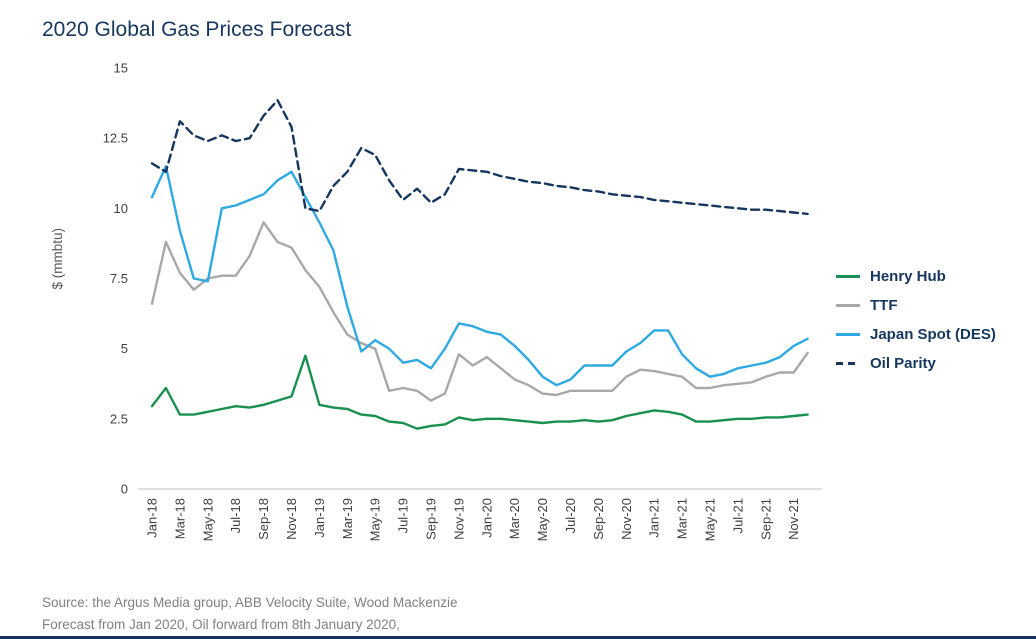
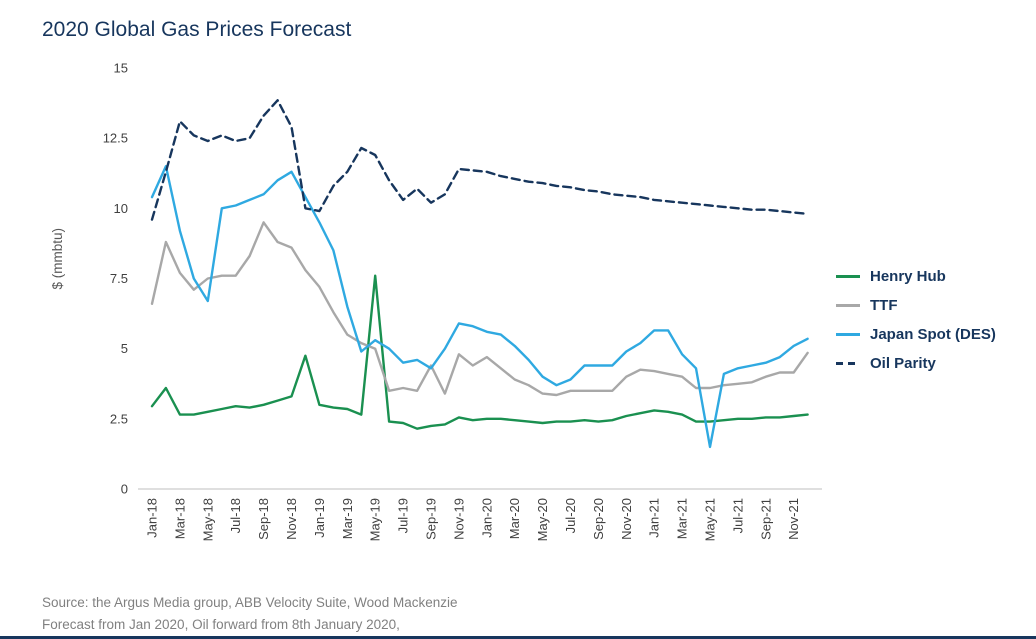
Oil Parity/Jan-18: 11.6 -> 9.6
Japan Spot (DES)/May-18: 7.4 -> 6.7
Henry Hub/May-19: 2.6 -> 7.6
TTF/Sep-19: 3.1 -> 4.4
Japan Spot (DES)/May-21: 4.0 -> 1.5
